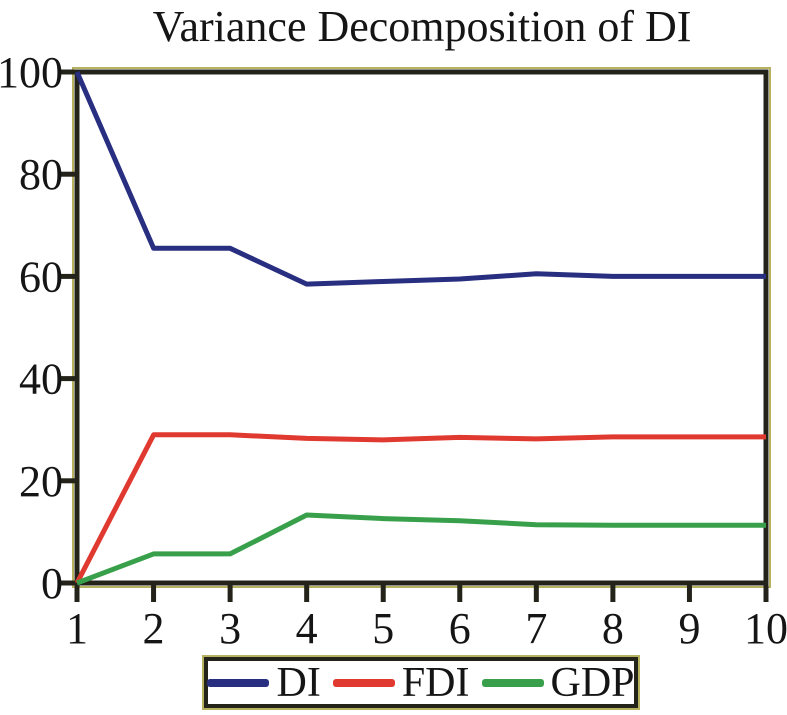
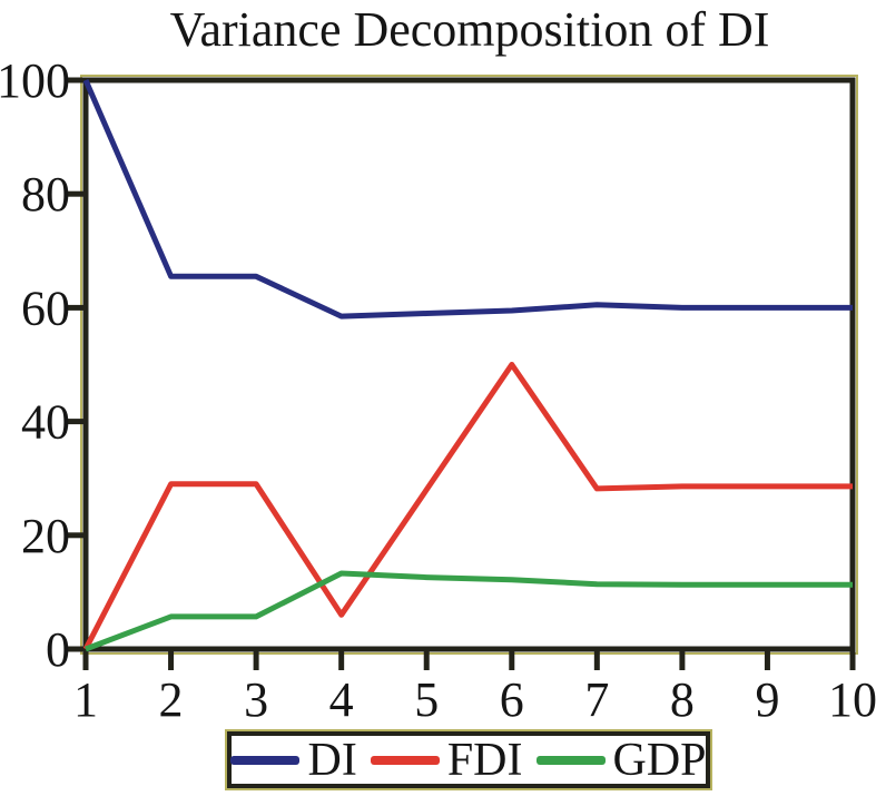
FDI/4: 28 -> 6
FDI/6: 28 -> 50
